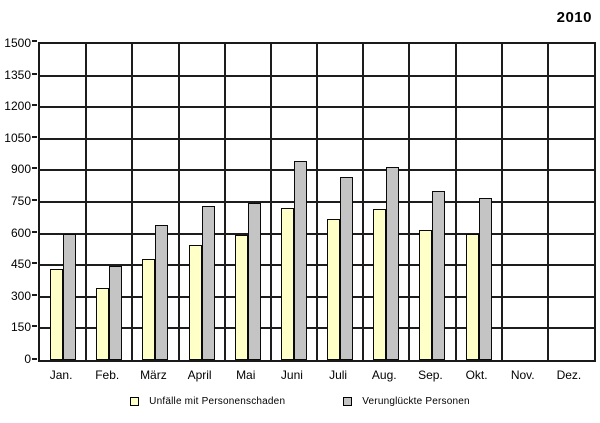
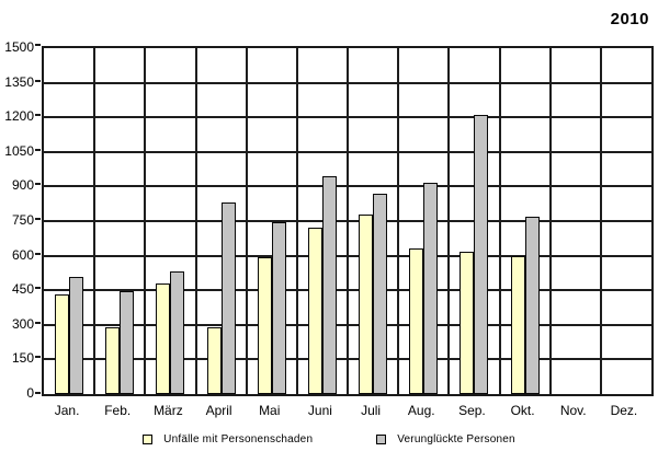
Verunglückte Personen/Jan.: 600 -> 510
Unfälle mit Personenschaden/Feb.: 340 -> 290
Verunglückte Personen/März: 640 -> 530
Unfälle mit Personenschaden/April: 540 -> 290
Verunglückte Personen/April: 730 -> 830
Unfälle mit Personenschaden/Juli: 670 -> 780
Unfälle mit Personenschaden/Aug.: 720 -> 630
Verunglückte Personen/Sep.: 800 -> 1210
